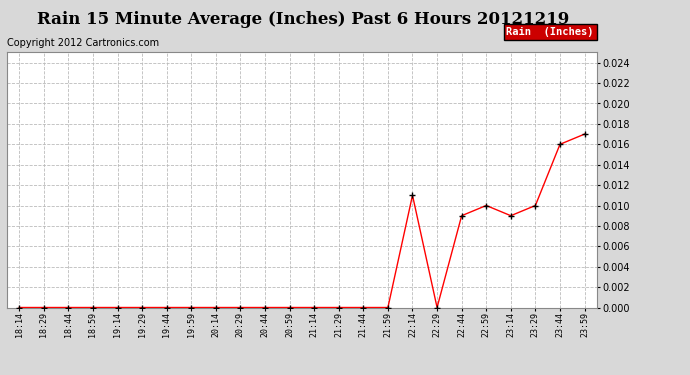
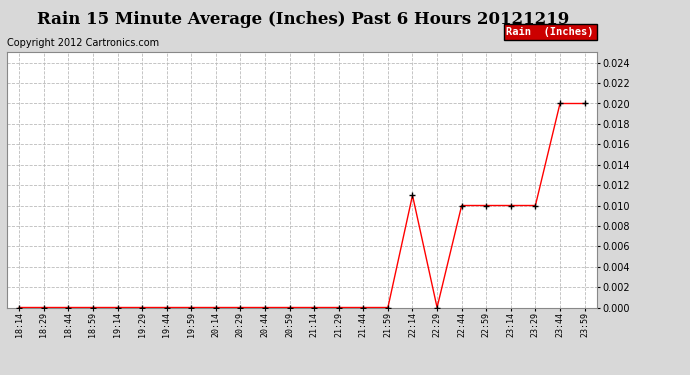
22:44: 0.009 -> 0.010
23:14: 0.009 -> 0.010
23:44: 0.016 -> 0.020
23:59: 0.017 -> 0.020
